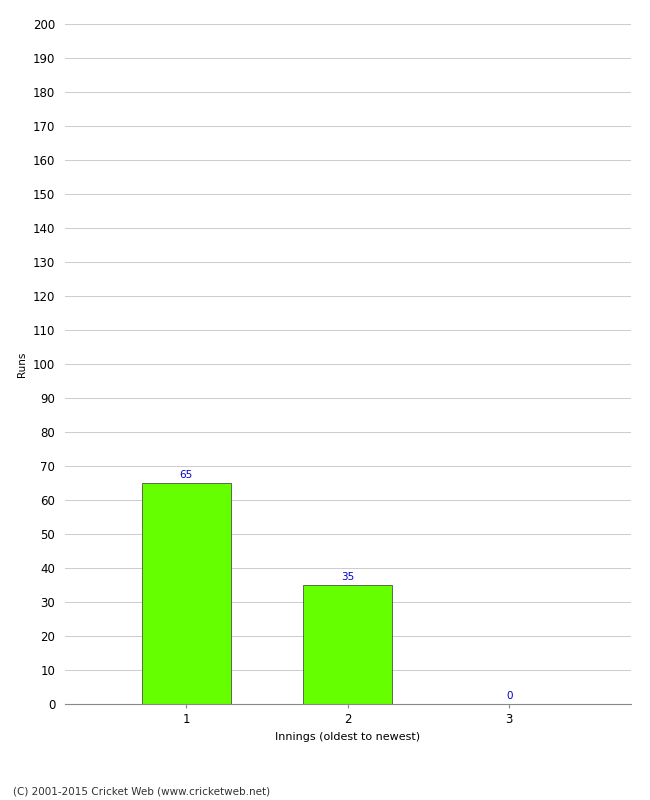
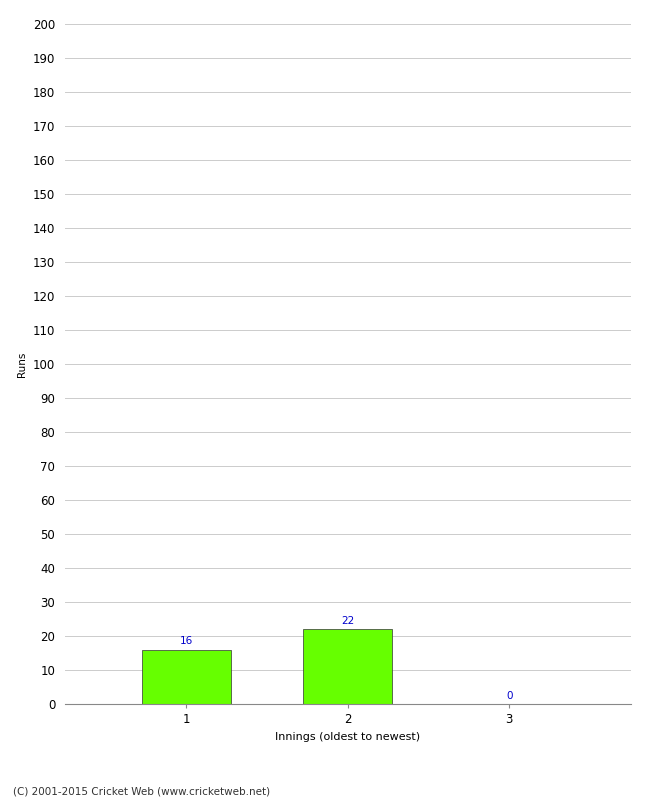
1: 65 -> 16
2: 35 -> 22
